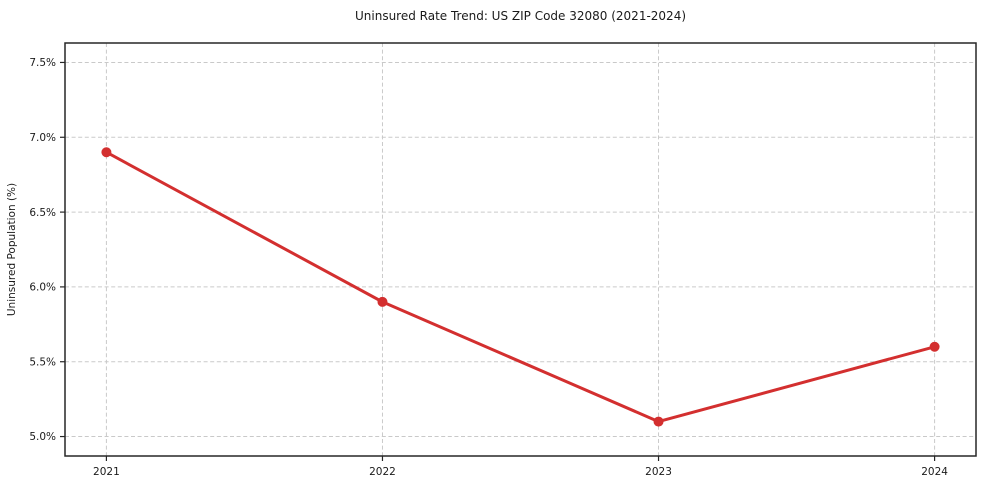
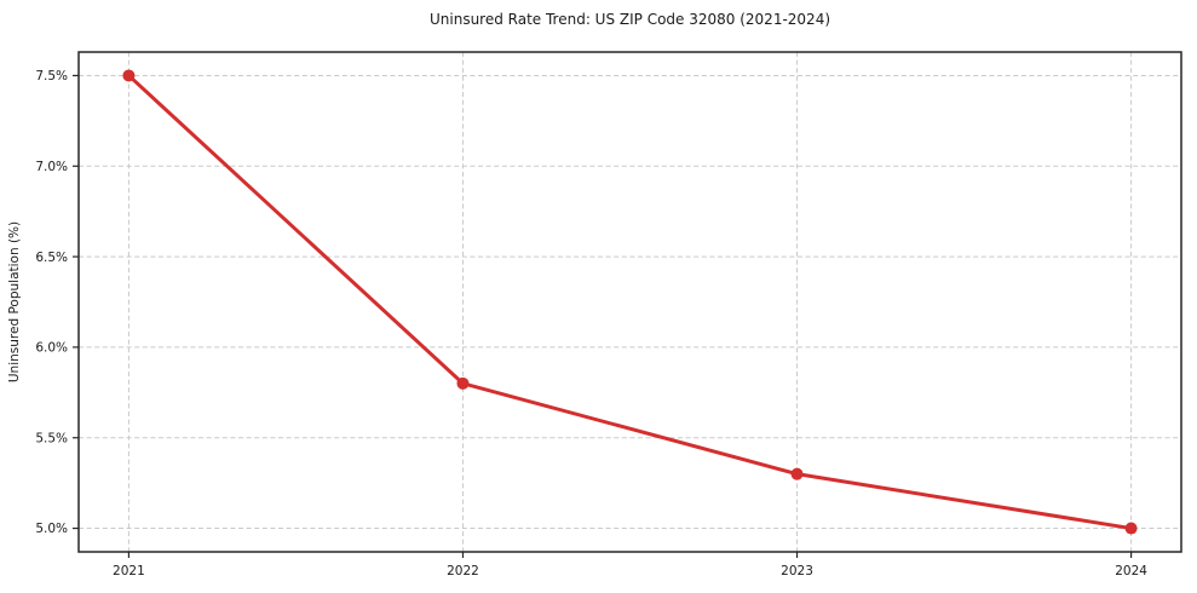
2021: 6.9% -> 7.5%
2022: 5.9% -> 5.8%
2023: 5.1% -> 5.3%
2024: 5.6% -> 5.0%
